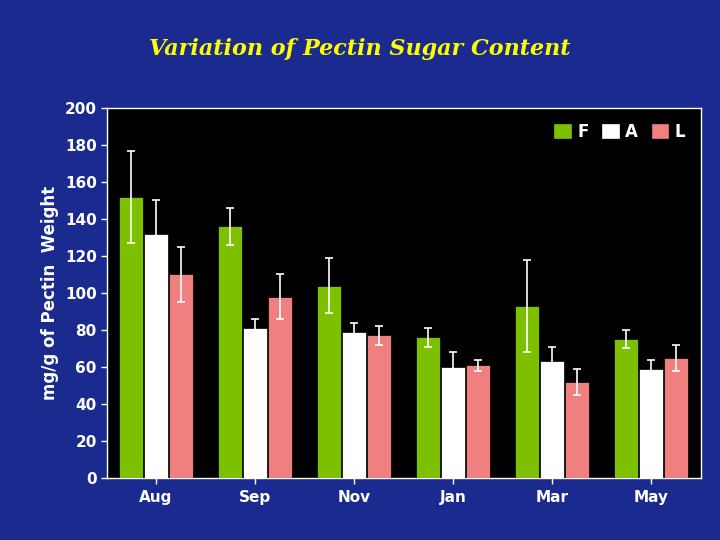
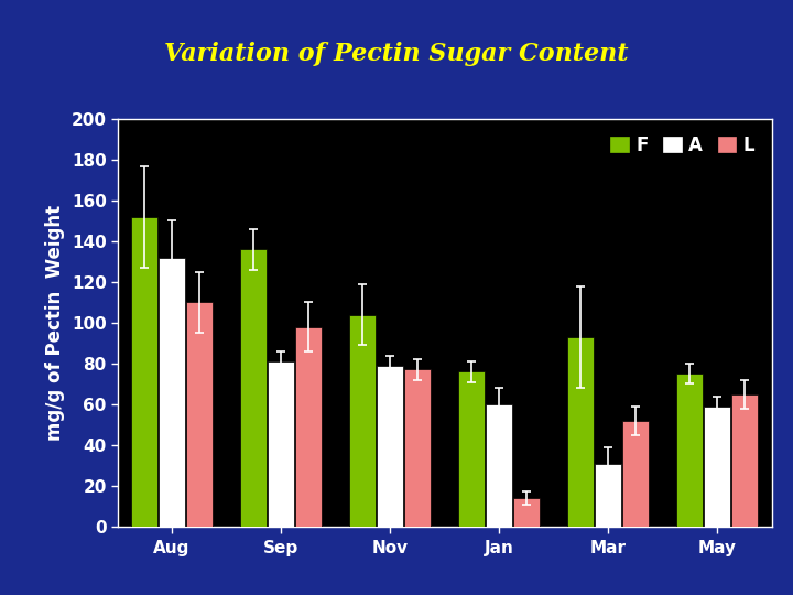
L/Jan: 61 -> 14
A/Mar: 63 -> 31
